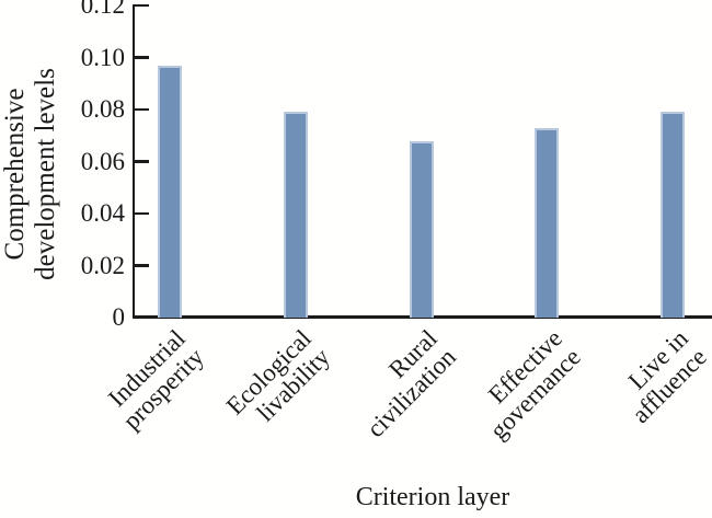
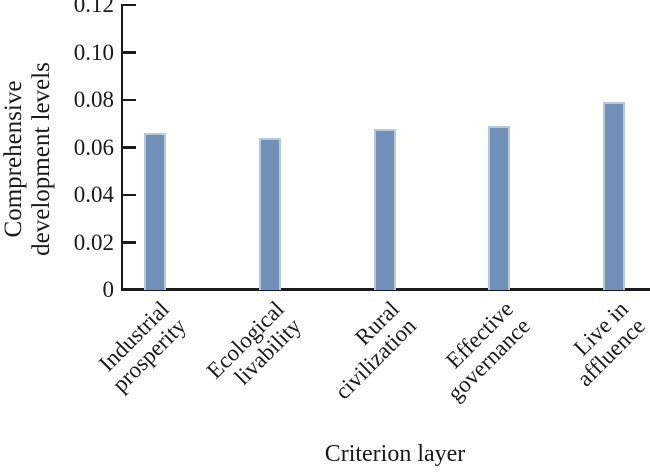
Industrial prosperity: 0.097 -> 0.066
Ecological livability: 0.079 -> 0.064
Effective governance: 0.073 -> 0.069
